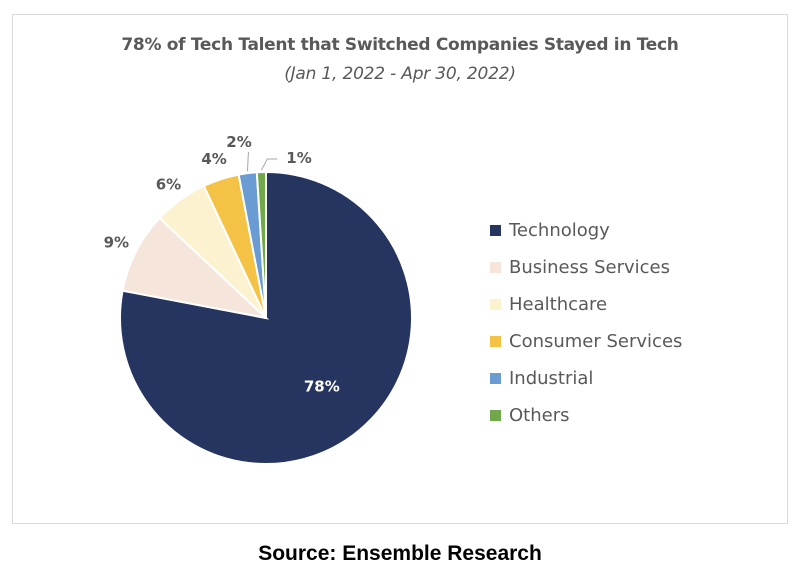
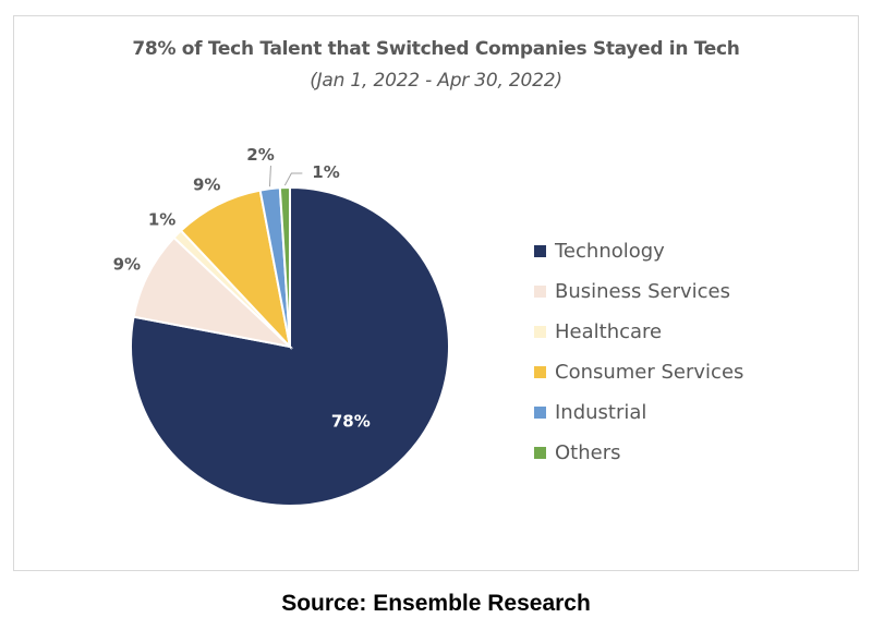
Healthcare: 6% -> 1%
Consumer Services: 4% -> 9%
